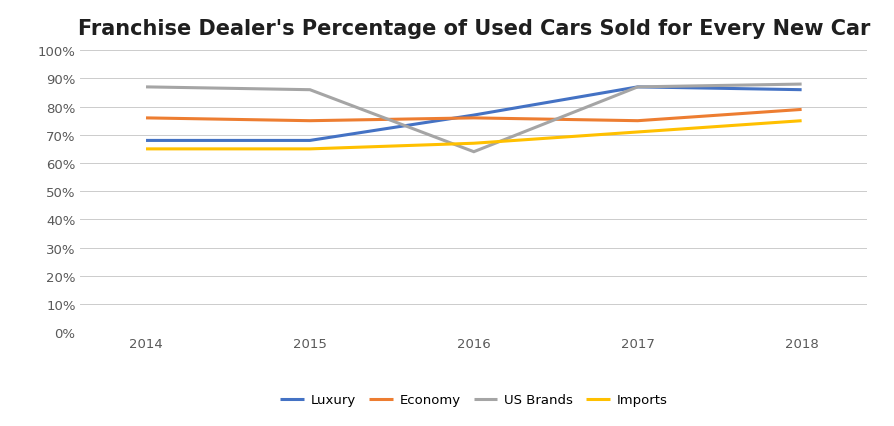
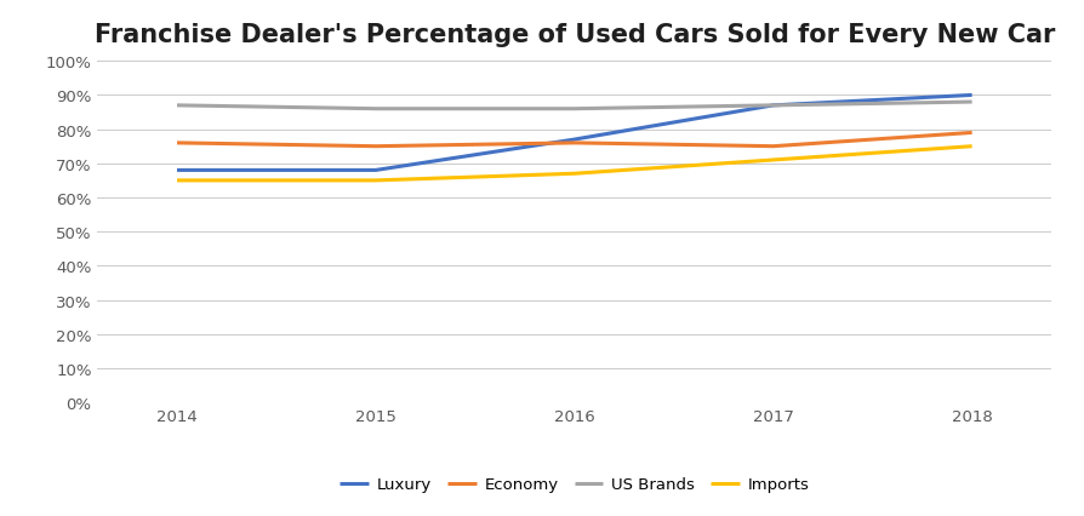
US Brands/2016: 64% -> 86%
Luxury/2018: 86% -> 90%
